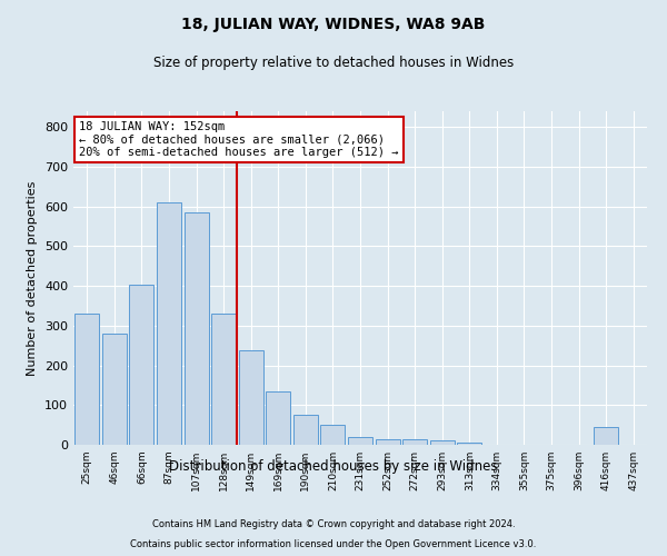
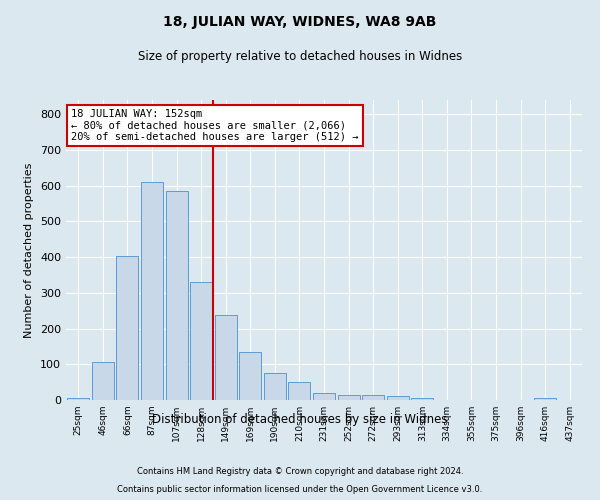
25sqm: 330 -> 5
46sqm: 280 -> 107
416sqm: 45 -> 7
